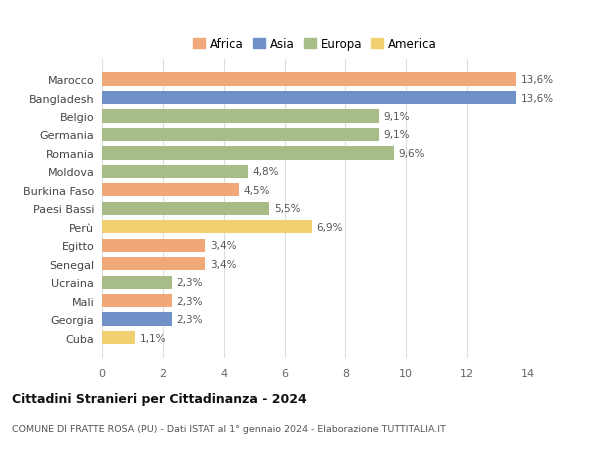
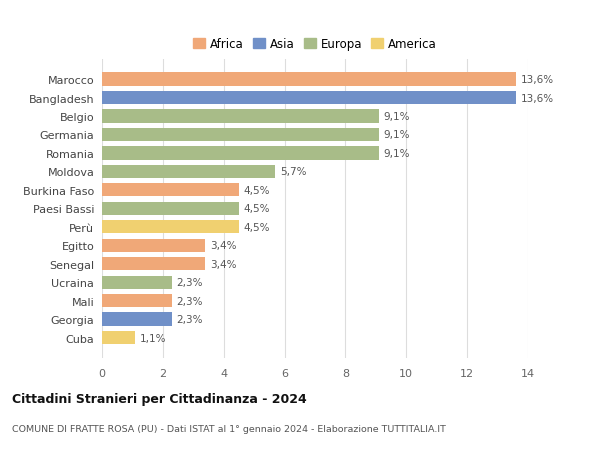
Romania: 9,6% -> 9,1%
Moldova: 4,8% -> 5,7%
Paesi Bassi: 5,5% -> 4,5%
Perù: 6,9% -> 4,5%
